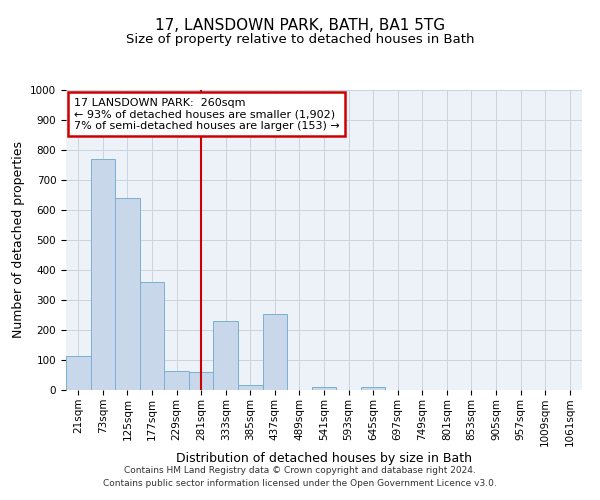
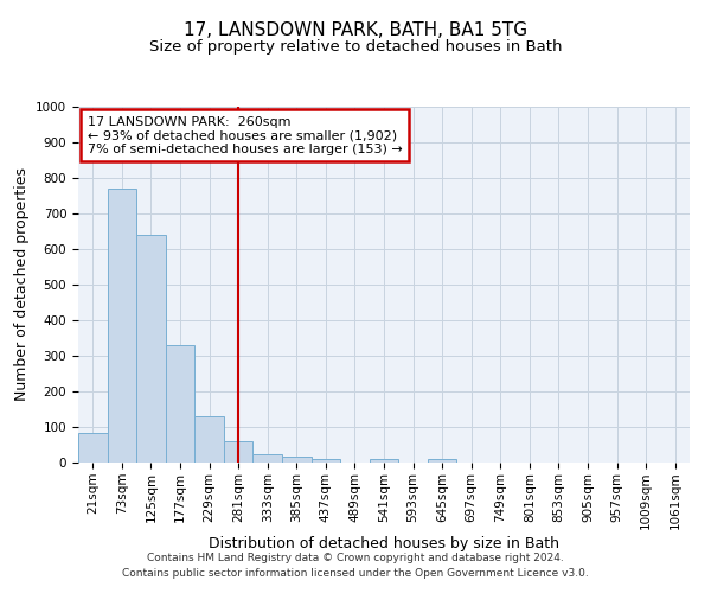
21sqm: 115 -> 85
177sqm: 360 -> 330
229sqm: 65 -> 130
333sqm: 230 -> 25
437sqm: 255 -> 10
